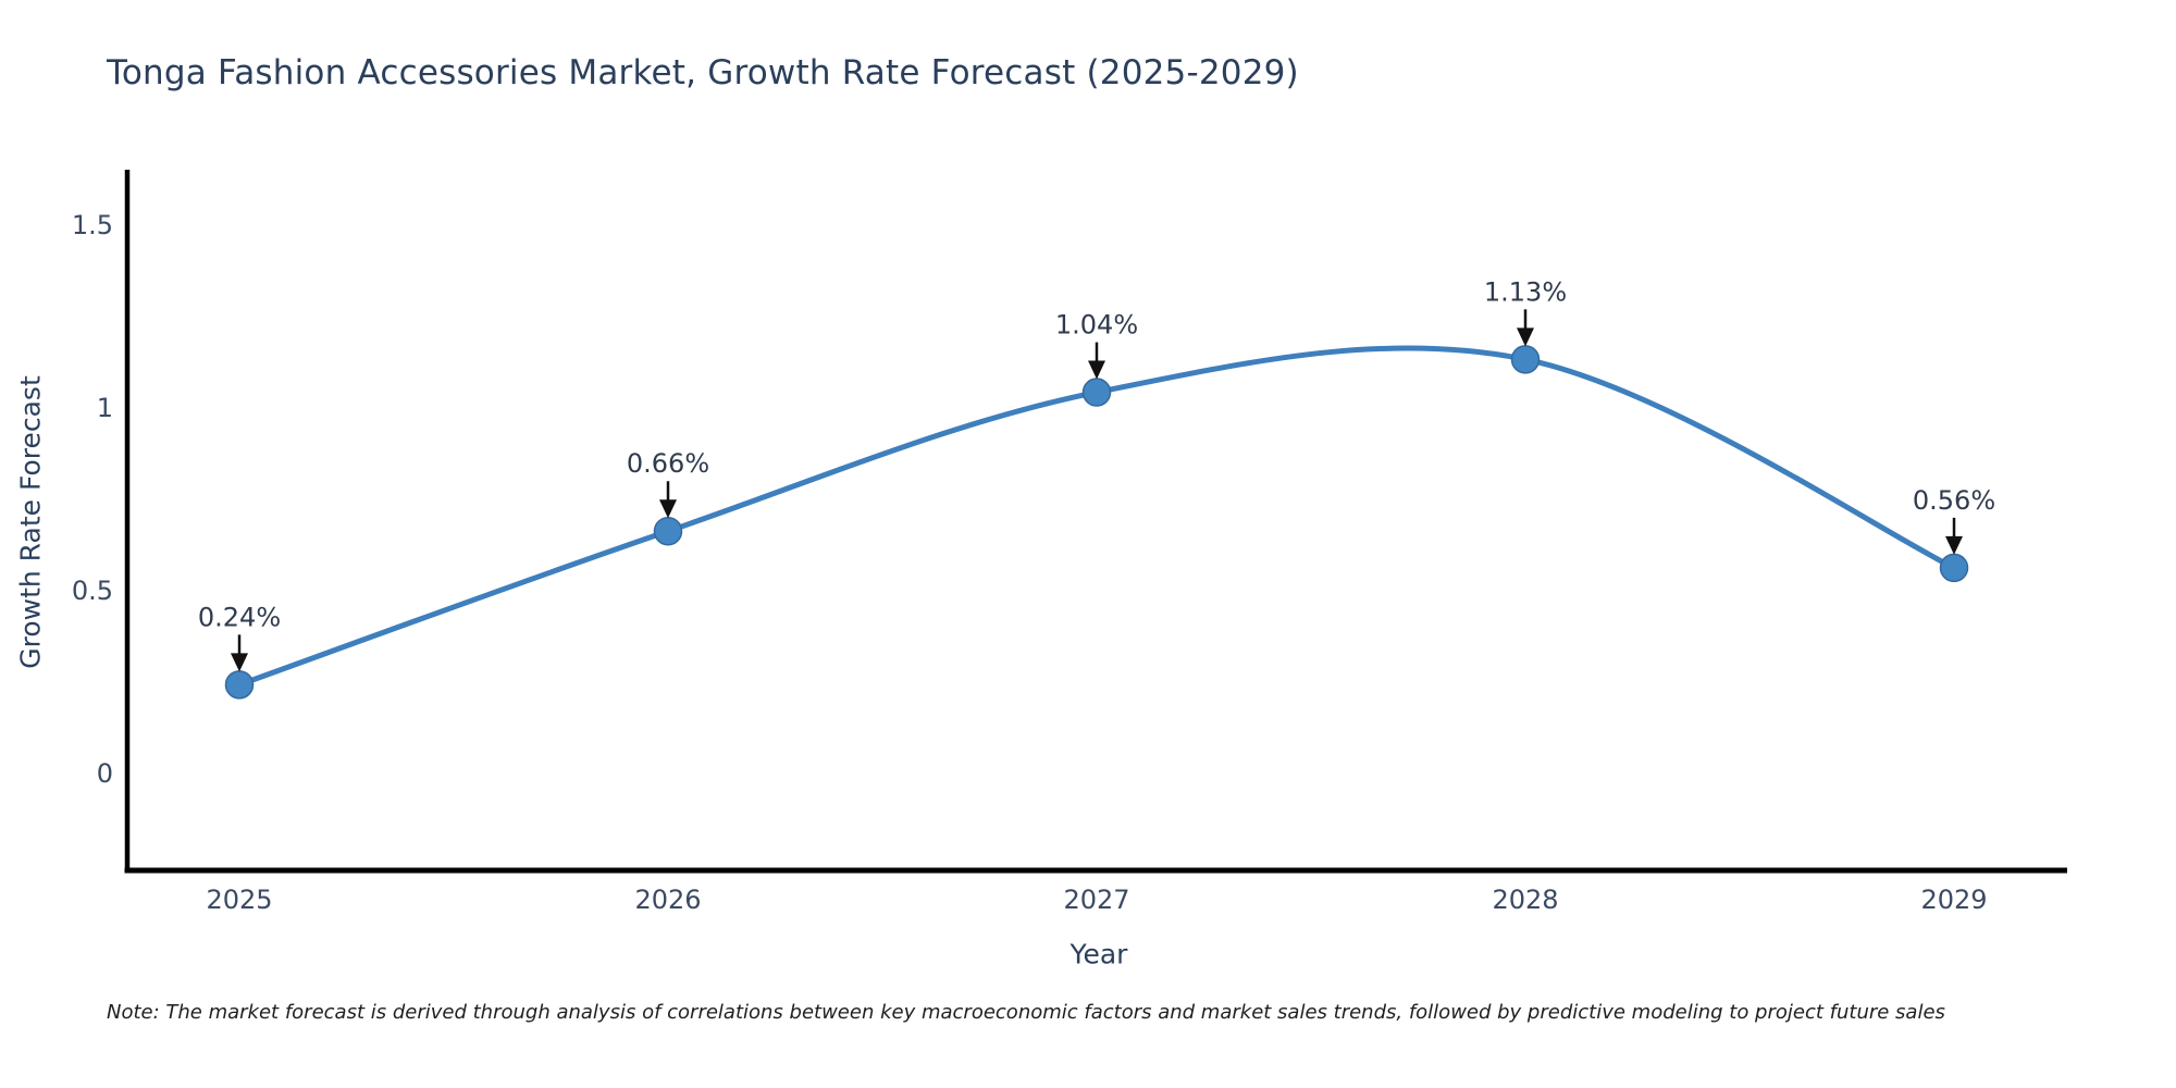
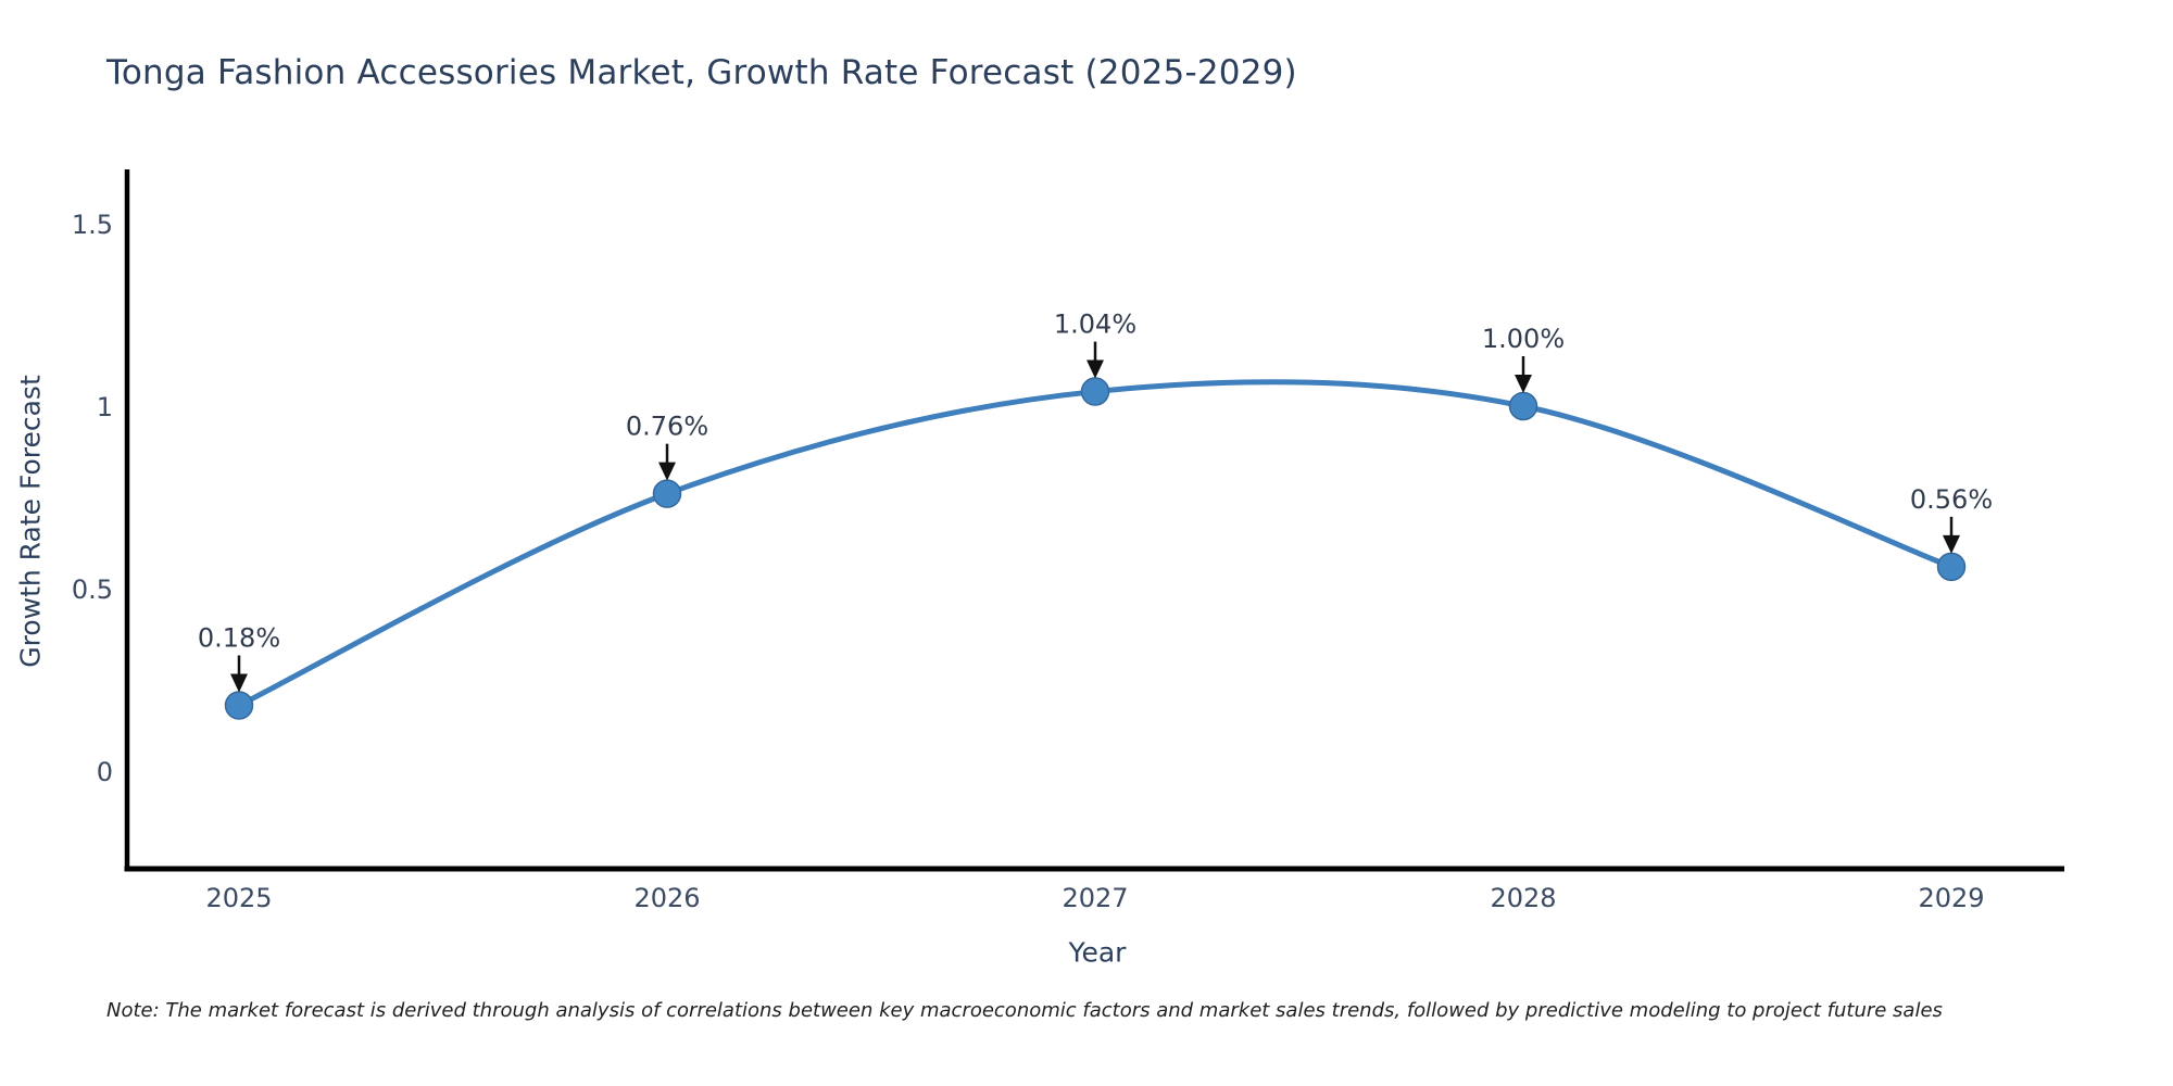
2025: 0.24% -> 0.18%
2026: 0.66% -> 0.76%
2028: 1.13% -> 1.00%
